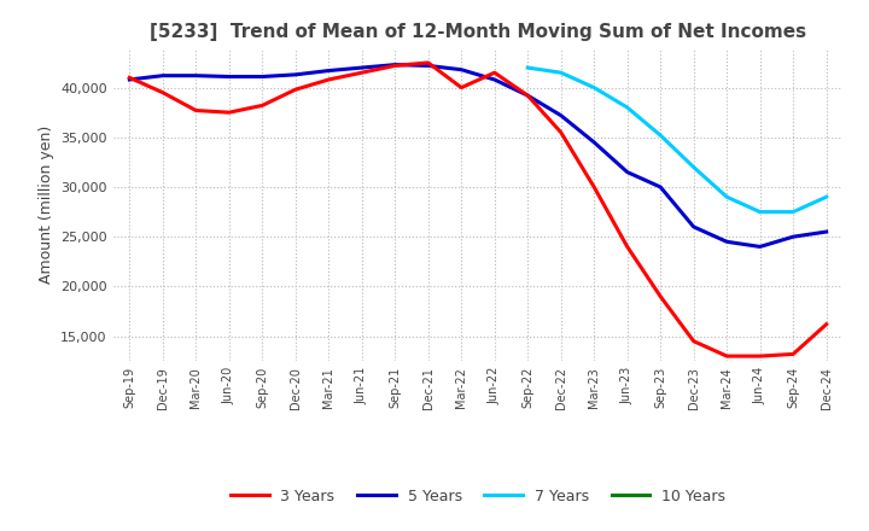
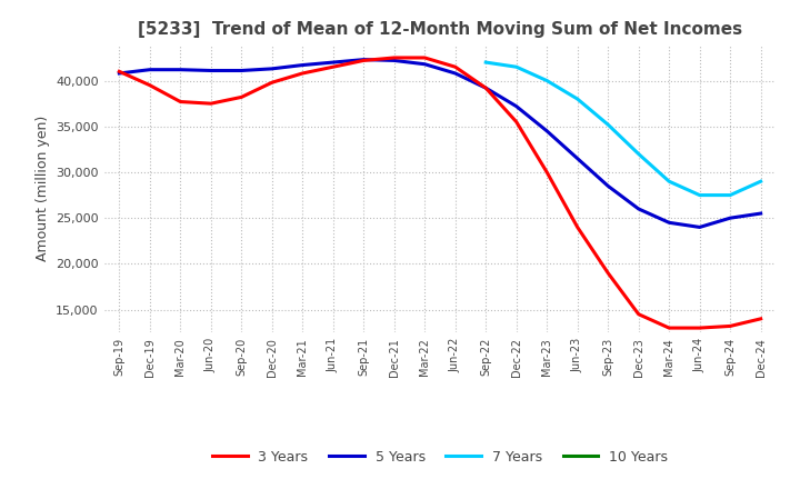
3 Years/Mar-22: 40,000 -> 42,500
5 Years/Sep-23: 30,000 -> 28,500
3 Years/Dec-24: 16,200 -> 14,000
